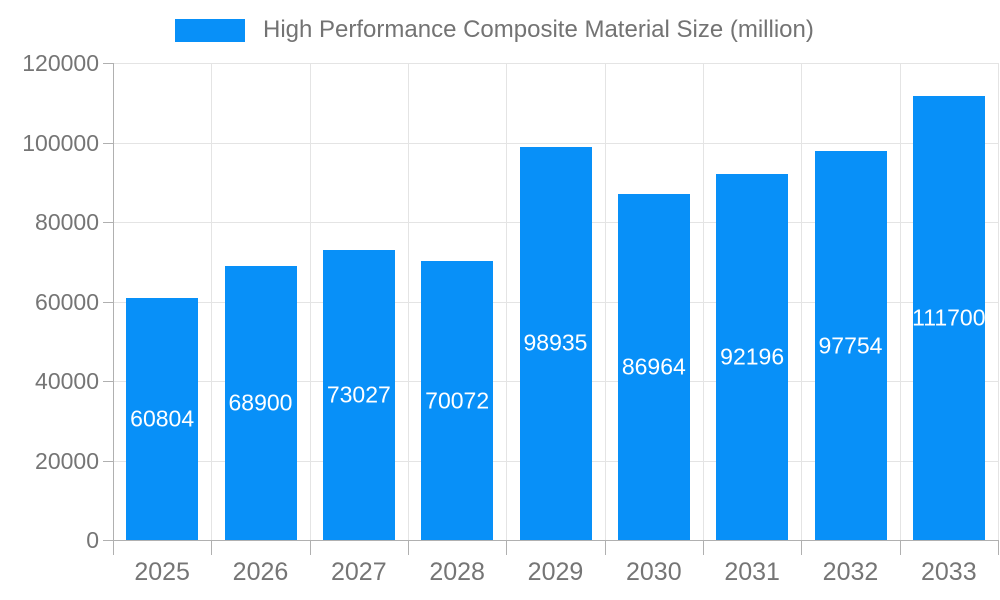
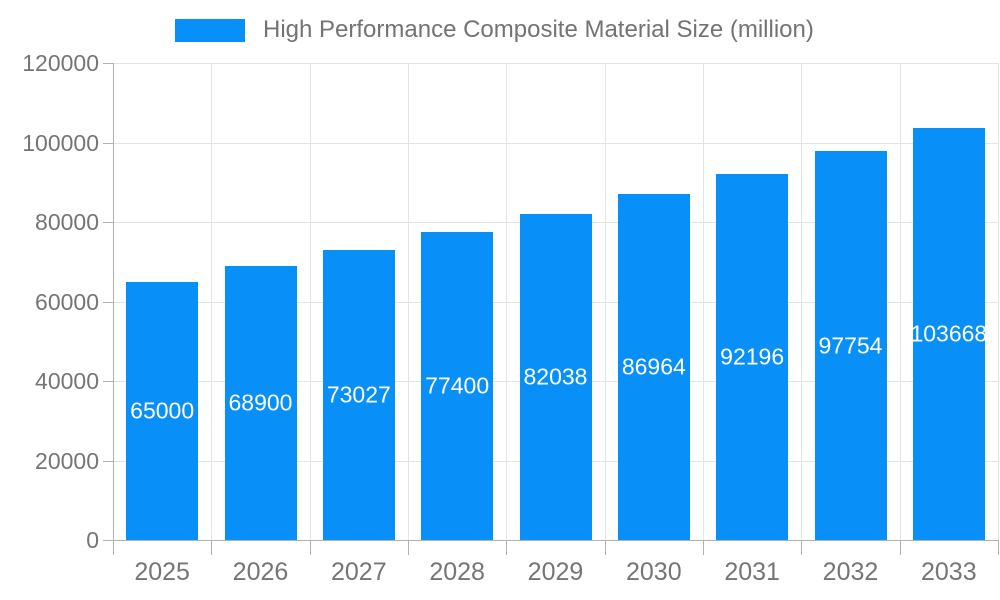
2025: 60804 -> 65000
2028: 70072 -> 77400
2029: 98935 -> 82038
2033: 111700 -> 103668
